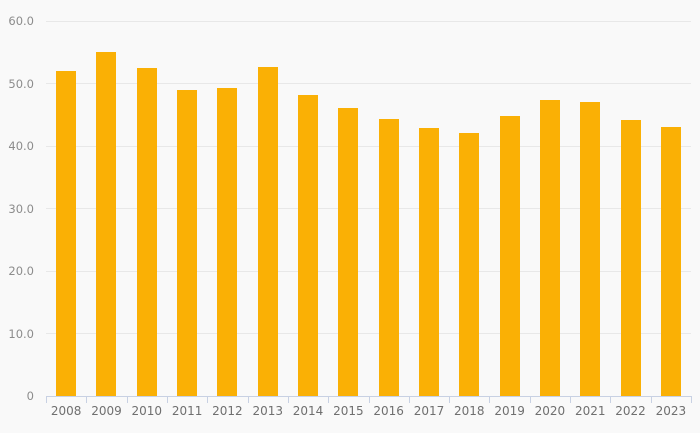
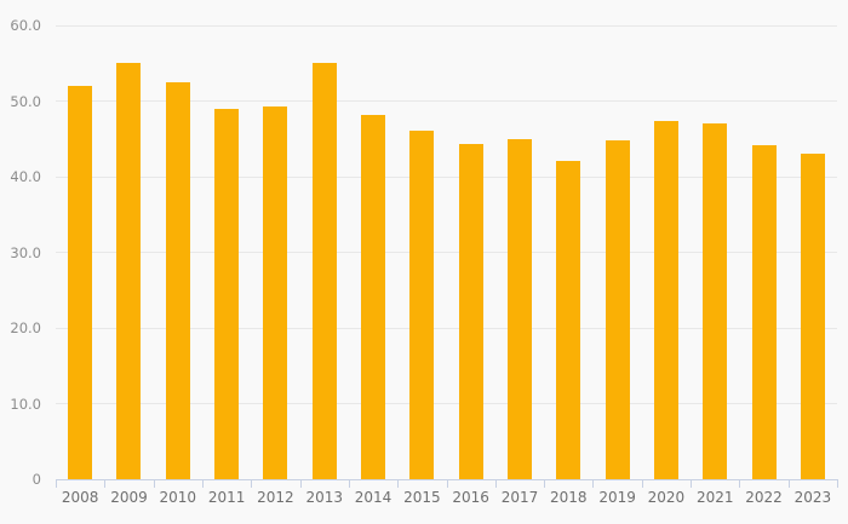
2013: 53 -> 55
2017: 43 -> 45
